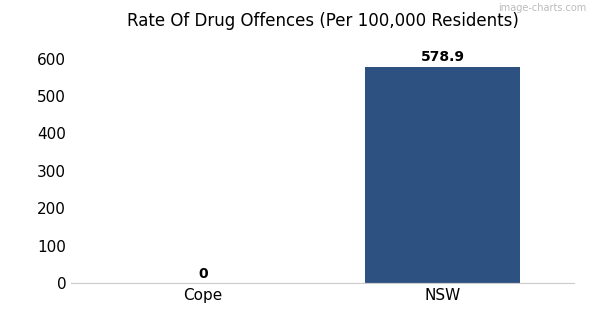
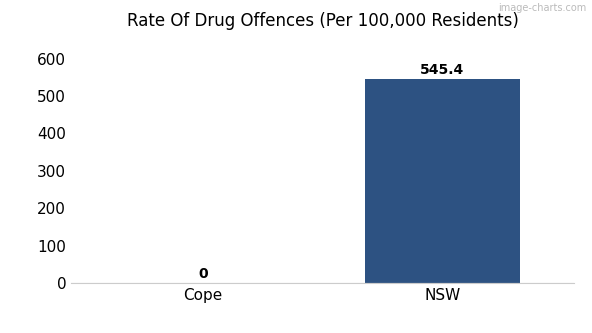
NSW: 578.9 -> 545.4
